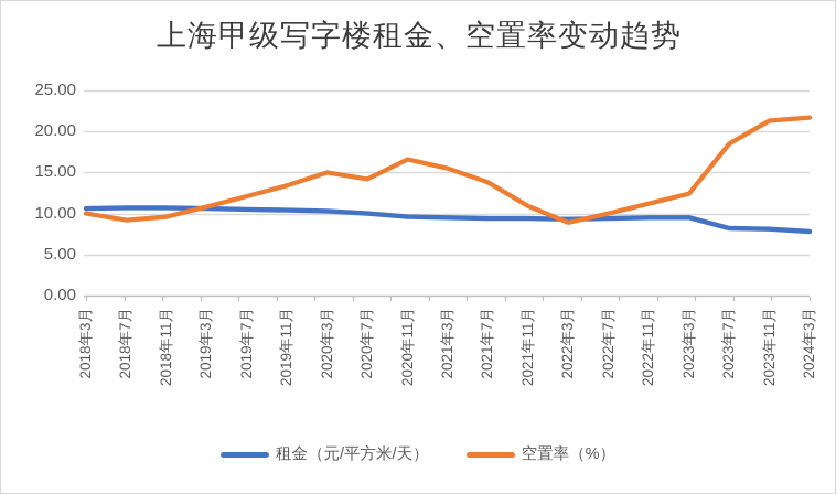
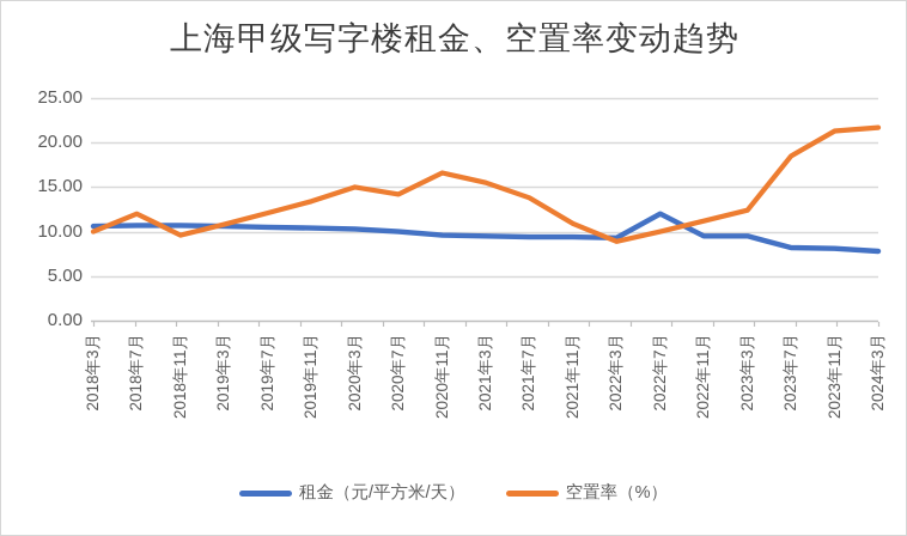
空置率（%）/2018年7月: 9 -> 12
租金（元/平方米/天）/2022年7月: 9 -> 12
